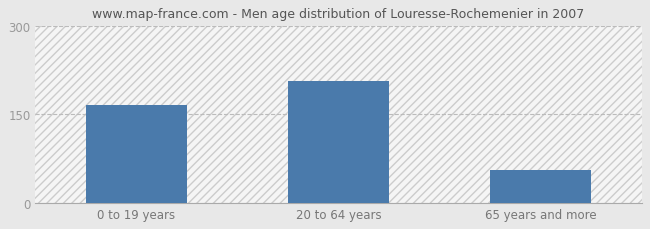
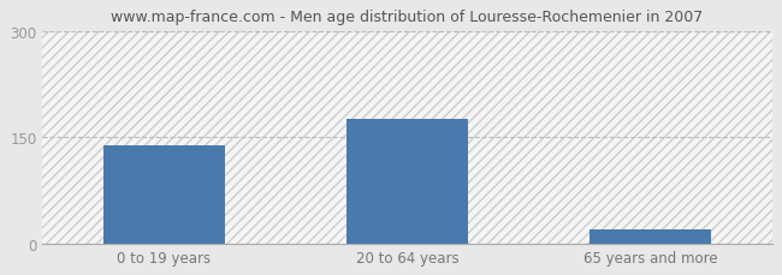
0 to 19 years: 166 -> 138
20 to 64 years: 206 -> 176
65 years and more: 56 -> 20
